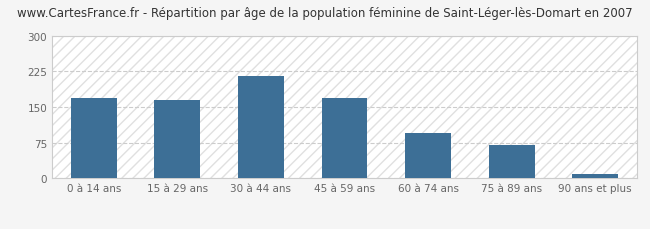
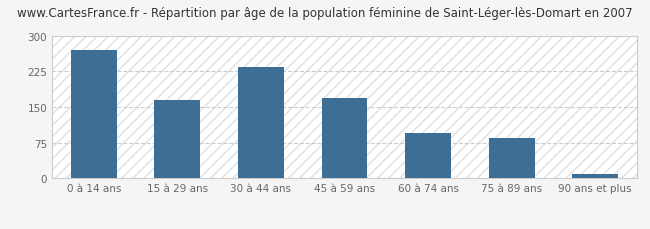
0 à 14 ans: 170 -> 270
30 à 44 ans: 215 -> 235
75 à 89 ans: 70 -> 85
